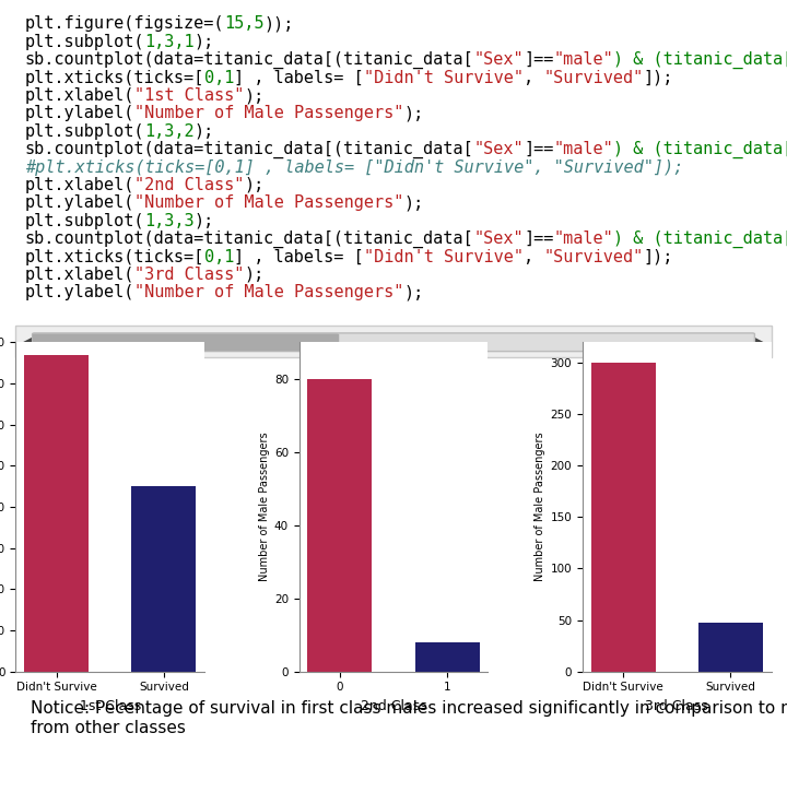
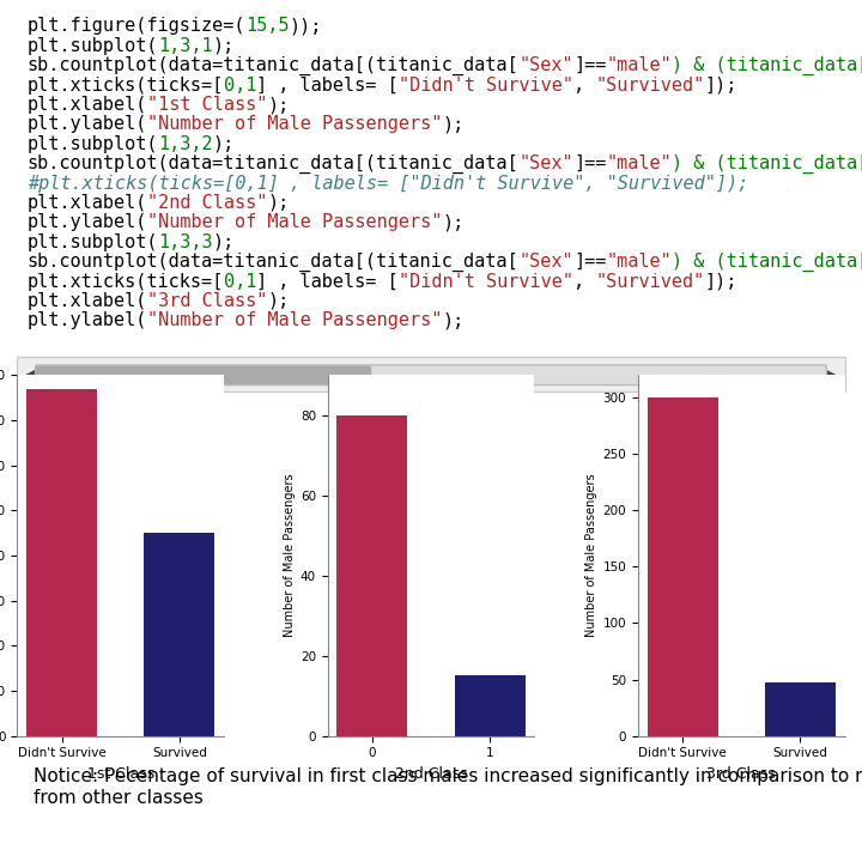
1: 8 -> 15
